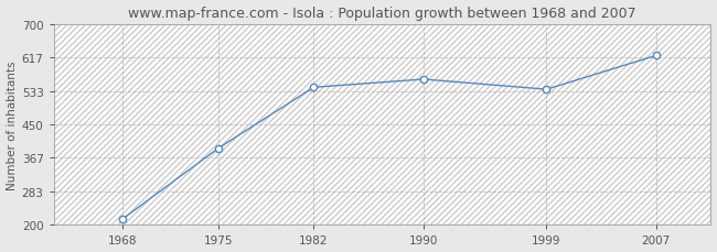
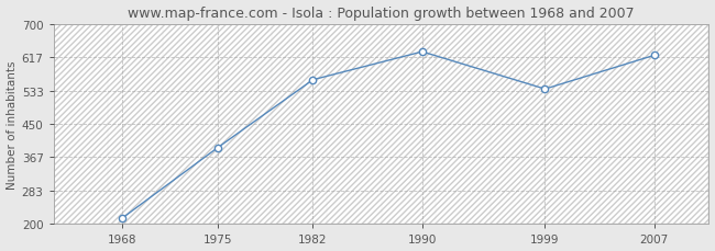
1982: 542 -> 560
1990: 562 -> 630
